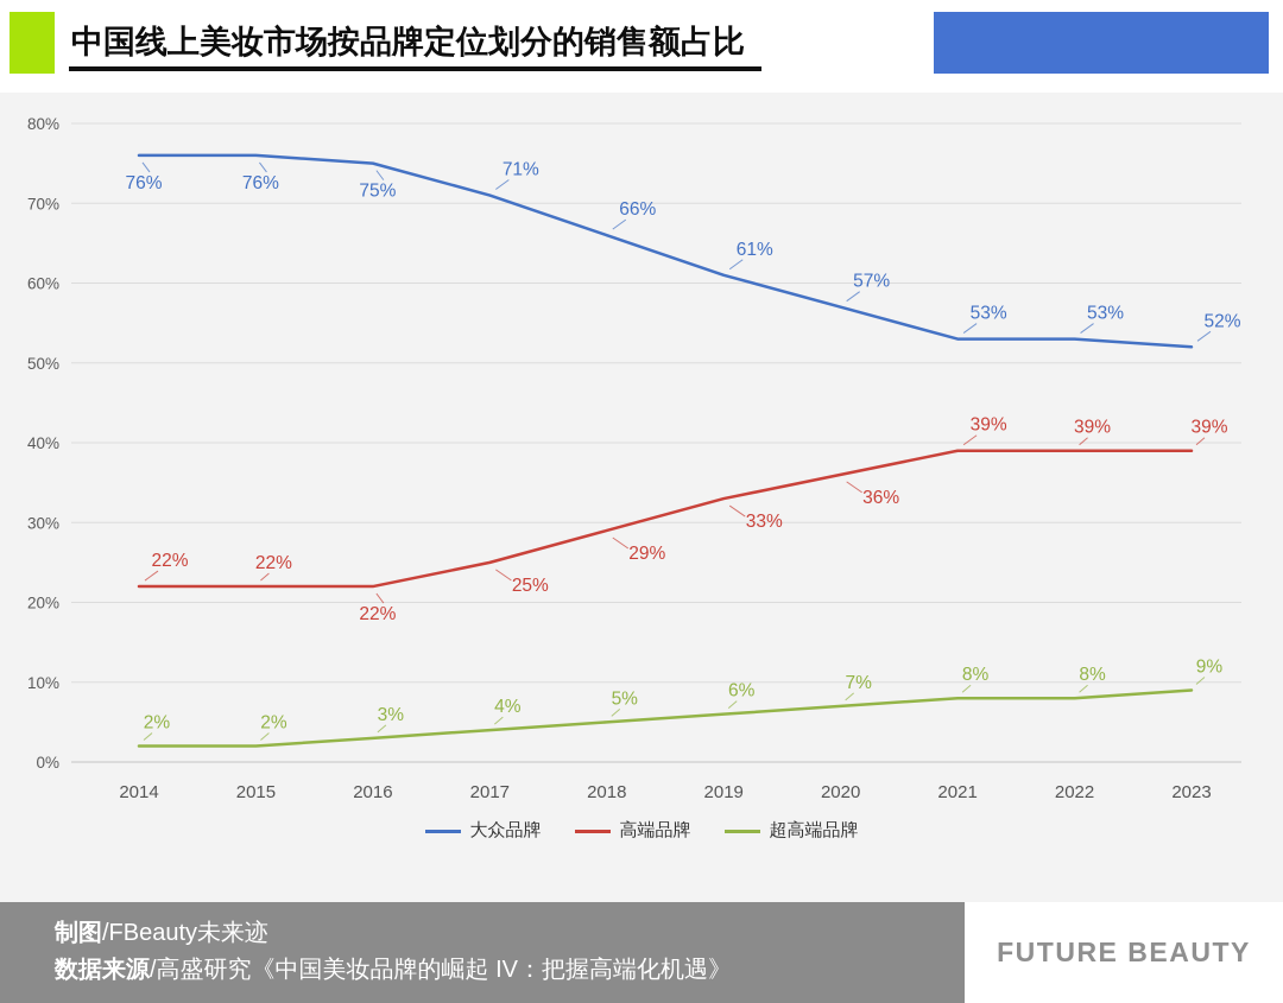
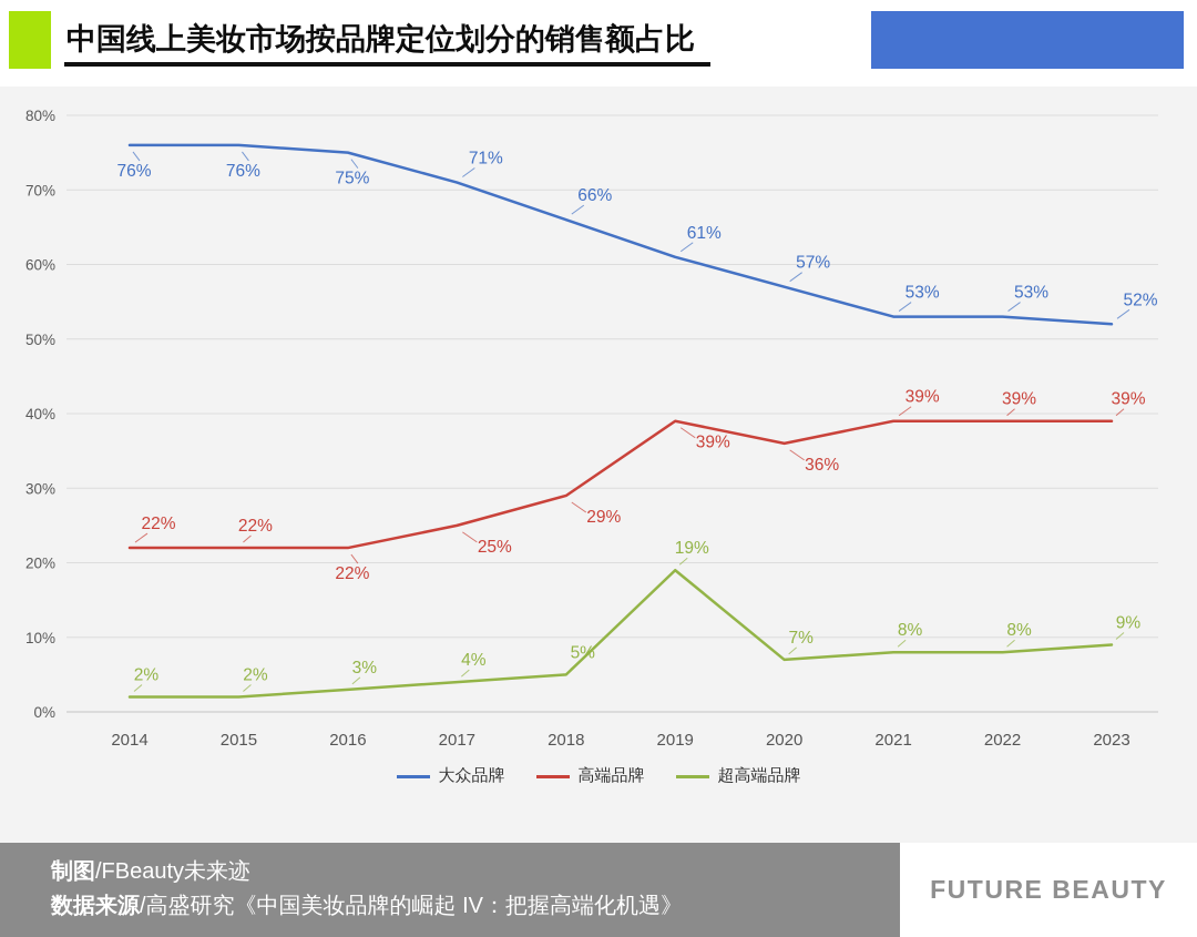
高端品牌/2019: 33% -> 39%
超高端品牌/2019: 6% -> 19%
